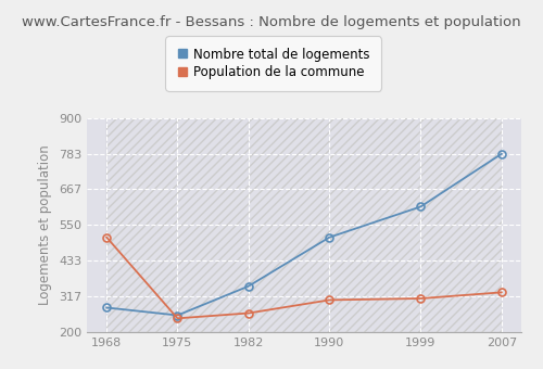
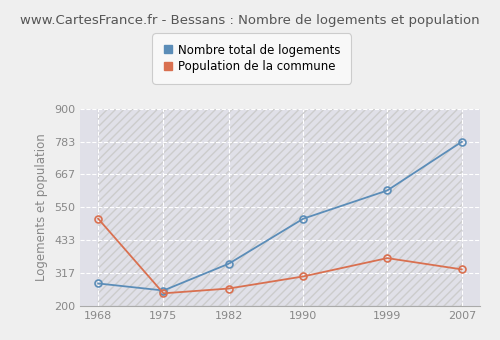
Population de la commune/1999: 310 -> 370
